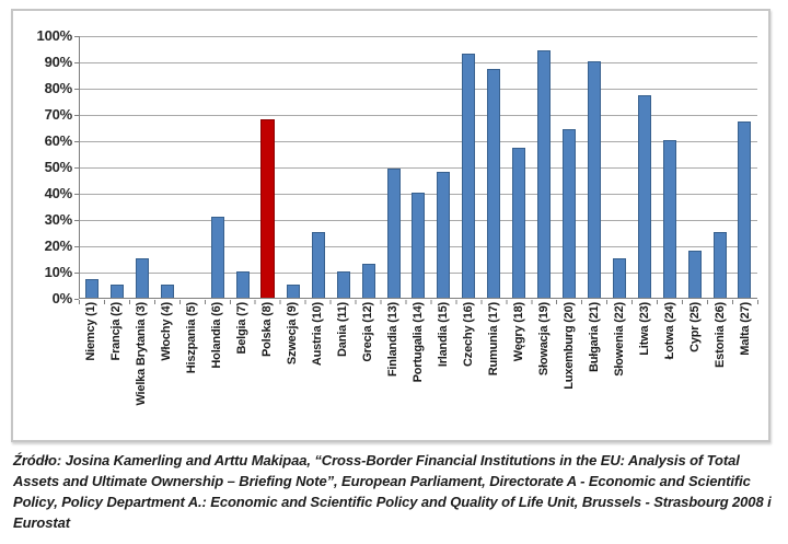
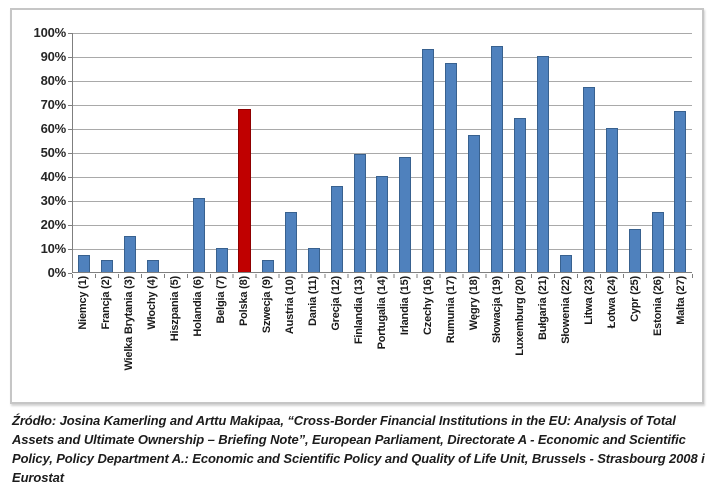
Grecja (12): 13% -> 36%
Słowenia (22): 15% -> 7%
